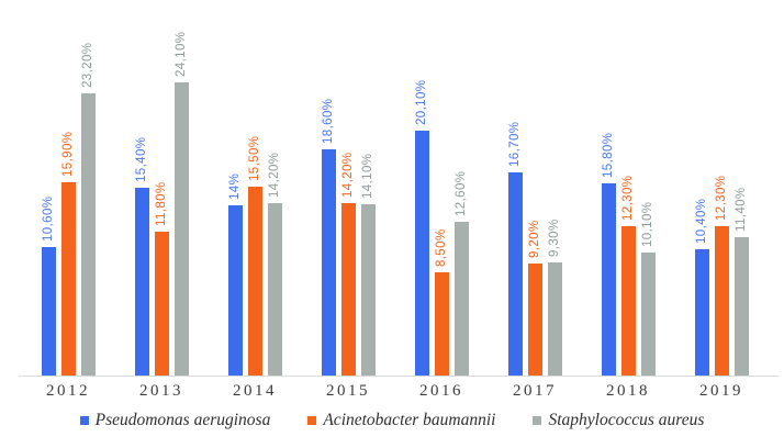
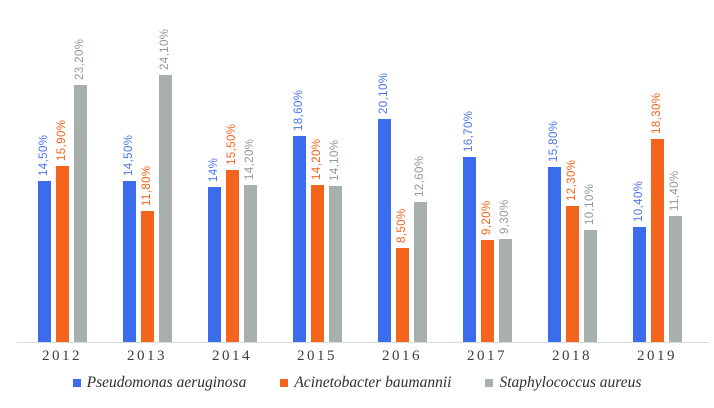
Pseudomonas aeruginosa/2012: 10,60% -> 14,50%
Pseudomonas aeruginosa/2013: 15,40% -> 14,50%
Acinetobacter baumannii/2019: 12,30% -> 18,30%
